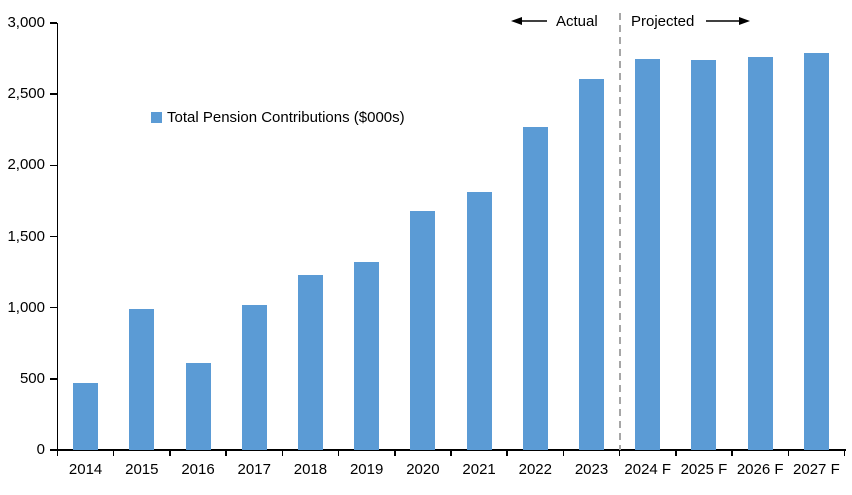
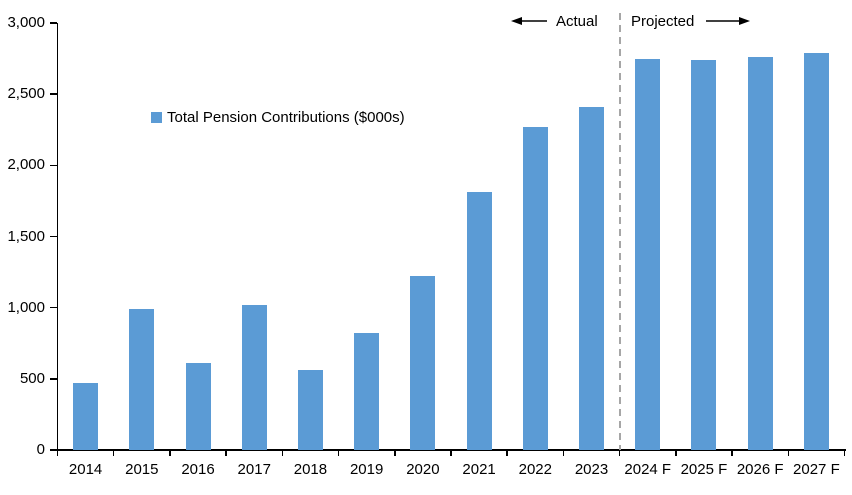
2018: 1230 -> 560
2019: 1320 -> 820
2020: 1680 -> 1220
2023: 2610 -> 2410
